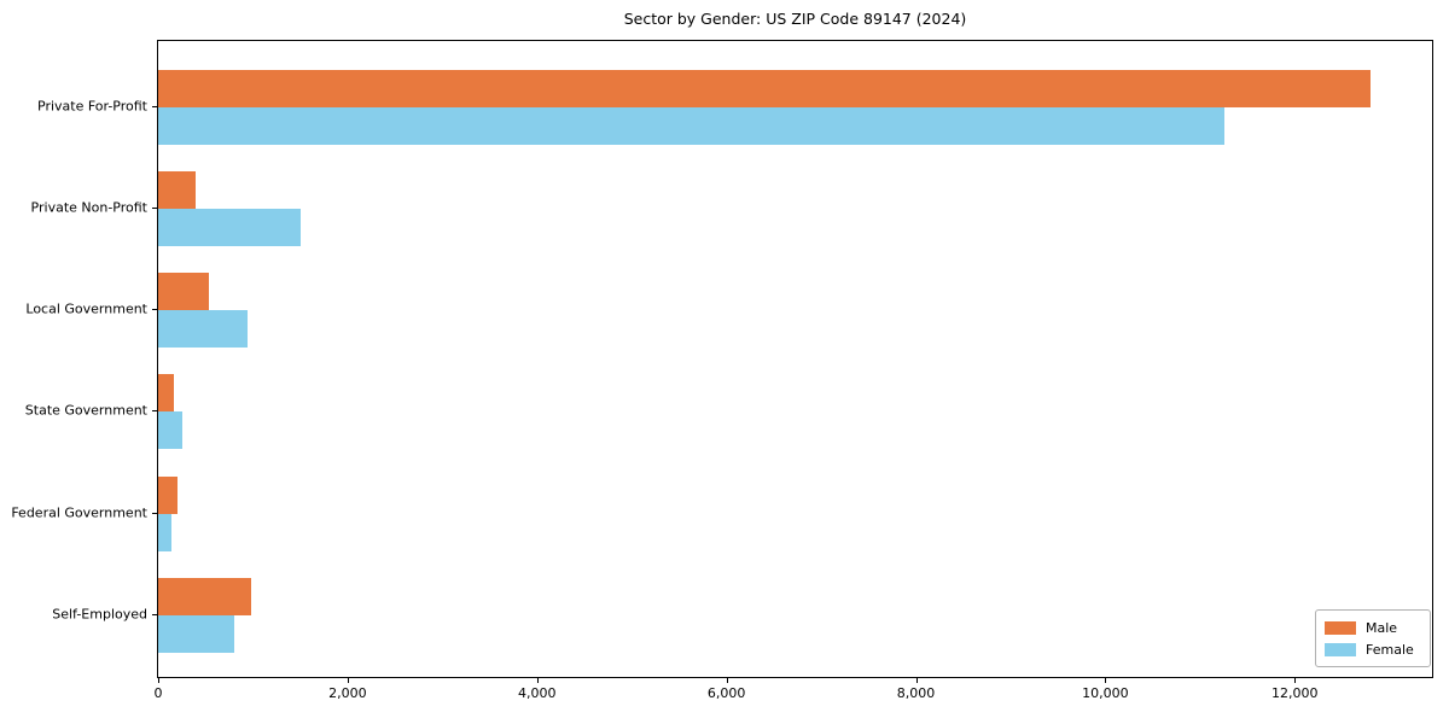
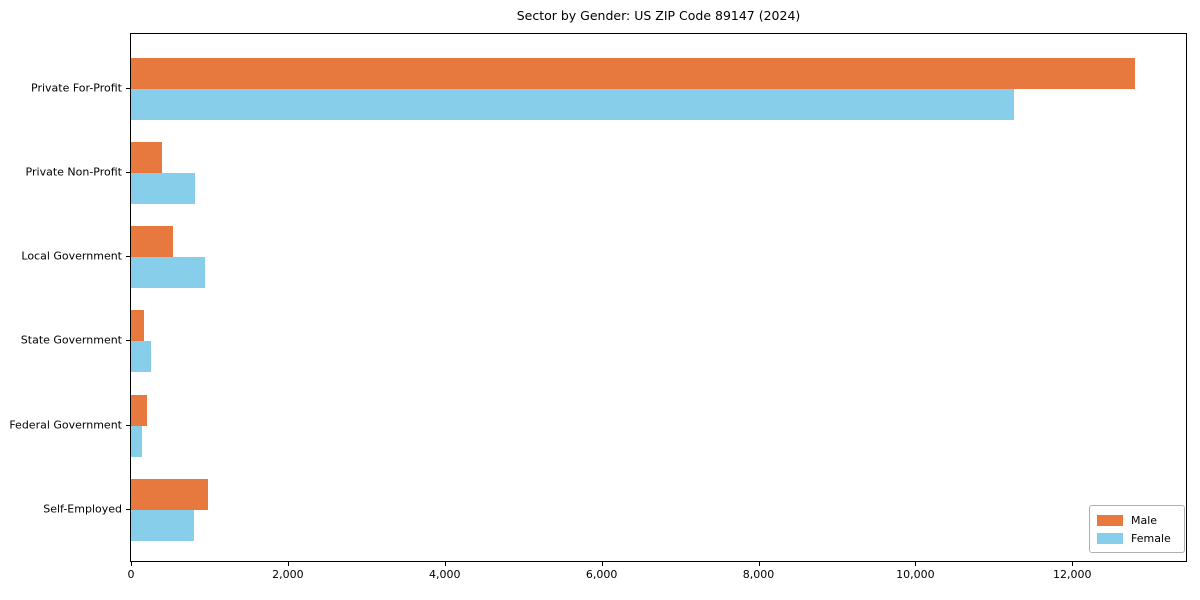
Female/Private Non-Profit: 1500 -> 800
